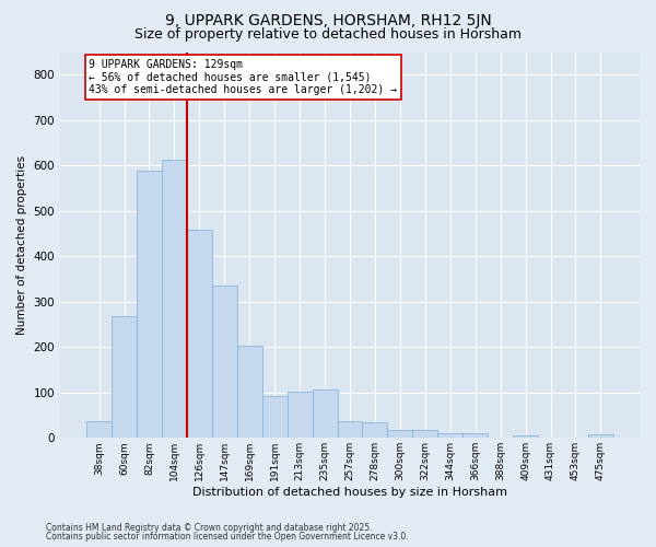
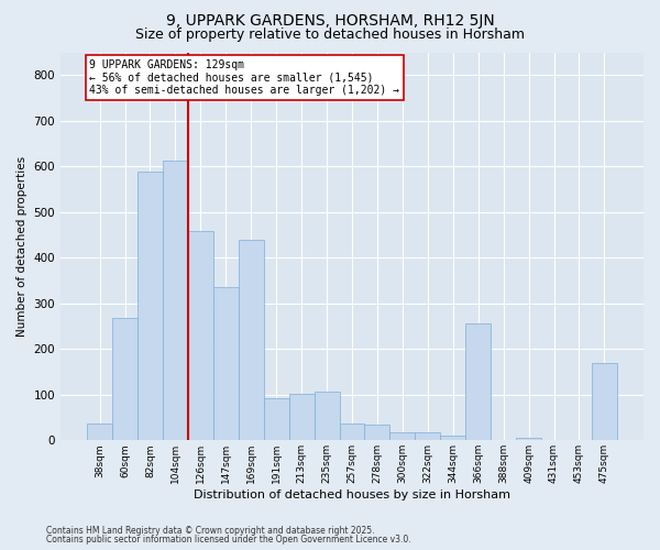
169sqm: 202 -> 440
366sqm: 10 -> 255
475sqm: 7 -> 170
